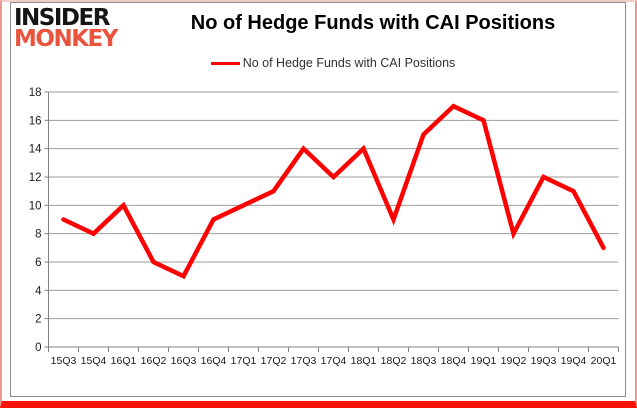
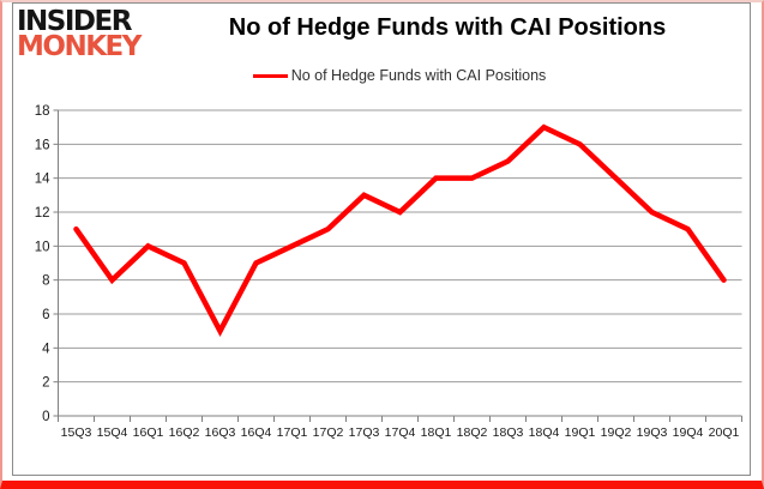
15Q3: 9 -> 11
16Q2: 6 -> 9
17Q3: 14 -> 13
18Q2: 9 -> 14
19Q2: 8 -> 14
20Q1: 7 -> 8
